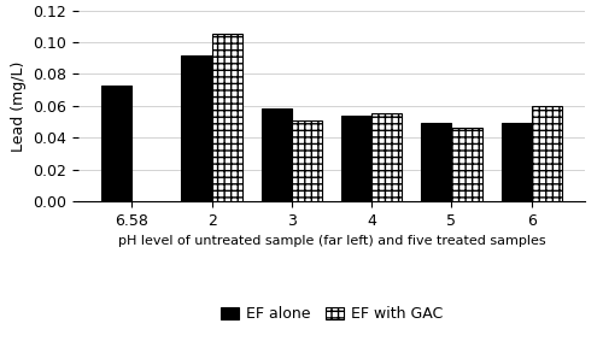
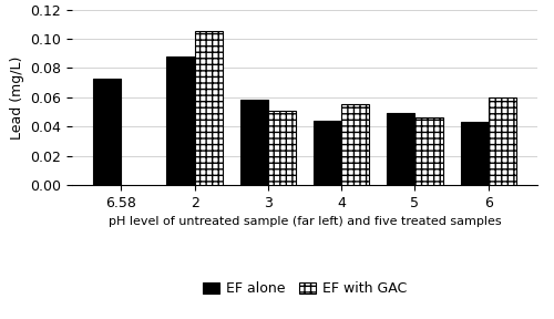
EF alone/2: 0.092 -> 0.088
EF alone/4: 0.054 -> 0.044
EF alone/6: 0.049 -> 0.043
